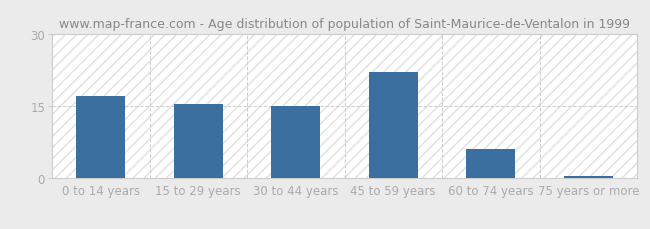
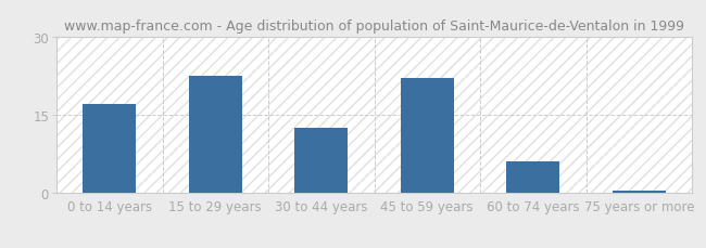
15 to 29 years: 15.5 -> 22.5
30 to 44 years: 15.0 -> 12.5
